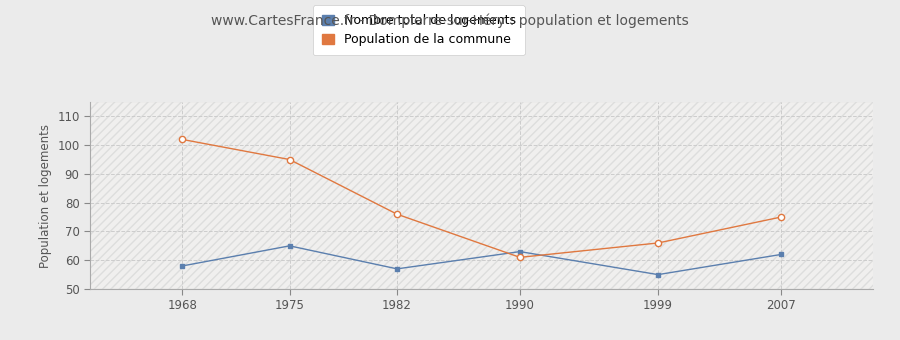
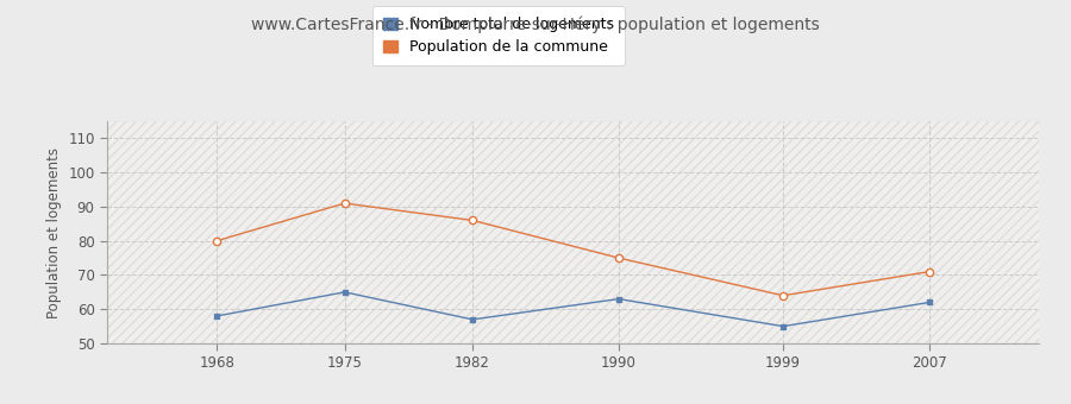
Population de la commune/1968: 102 -> 80
Population de la commune/1975: 95 -> 91
Population de la commune/1982: 76 -> 86
Population de la commune/1990: 61 -> 75
Population de la commune/1999: 66 -> 64
Population de la commune/2007: 75 -> 71
